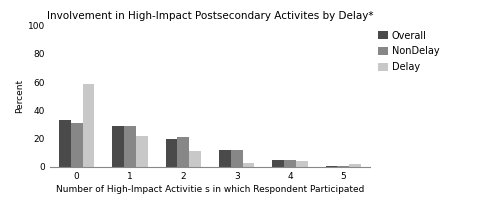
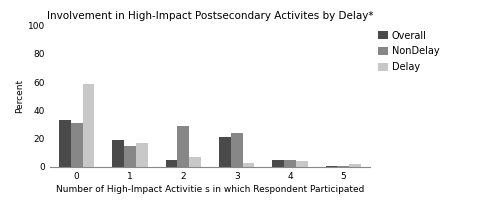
Overall/1: 29 -> 19
NonDelay/1: 29 -> 15
Delay/1: 22 -> 17
Overall/2: 20 -> 5
NonDelay/2: 21 -> 29
Delay/2: 11 -> 7
Overall/3: 12 -> 21
NonDelay/3: 12 -> 24
